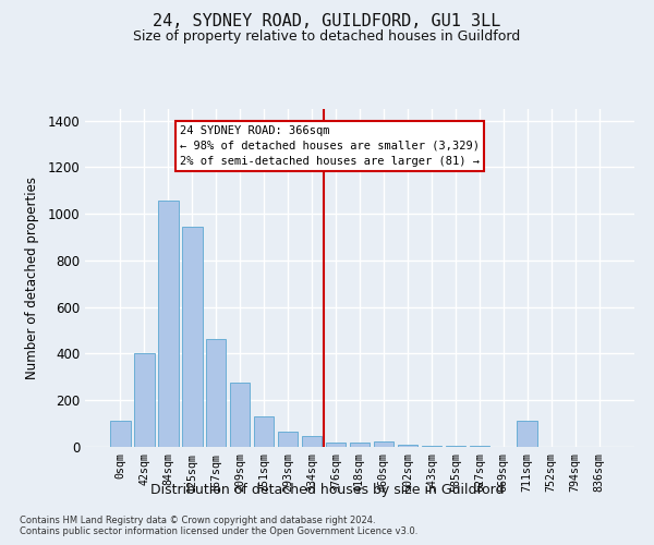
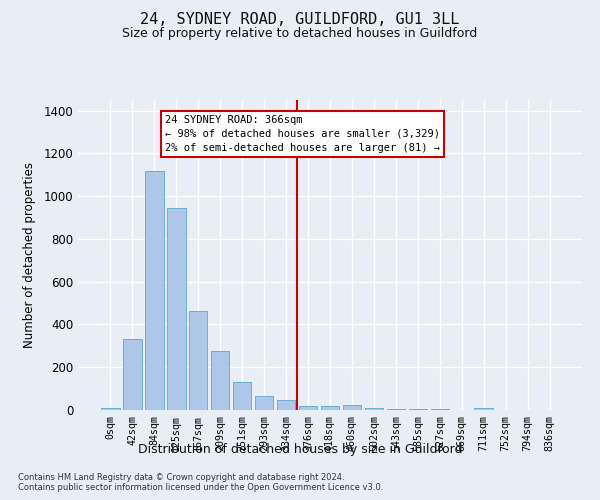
0sqm: 110 -> 10
42sqm: 400 -> 330
84sqm: 1055 -> 1120
711sqm: 110 -> 10
